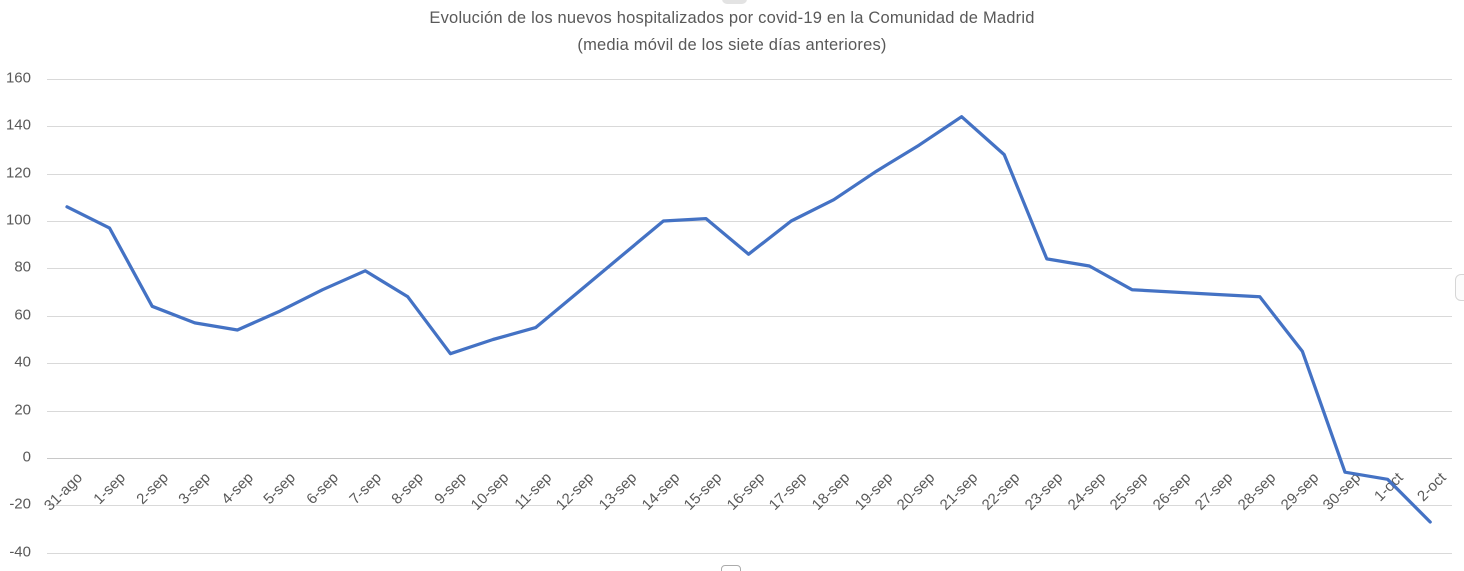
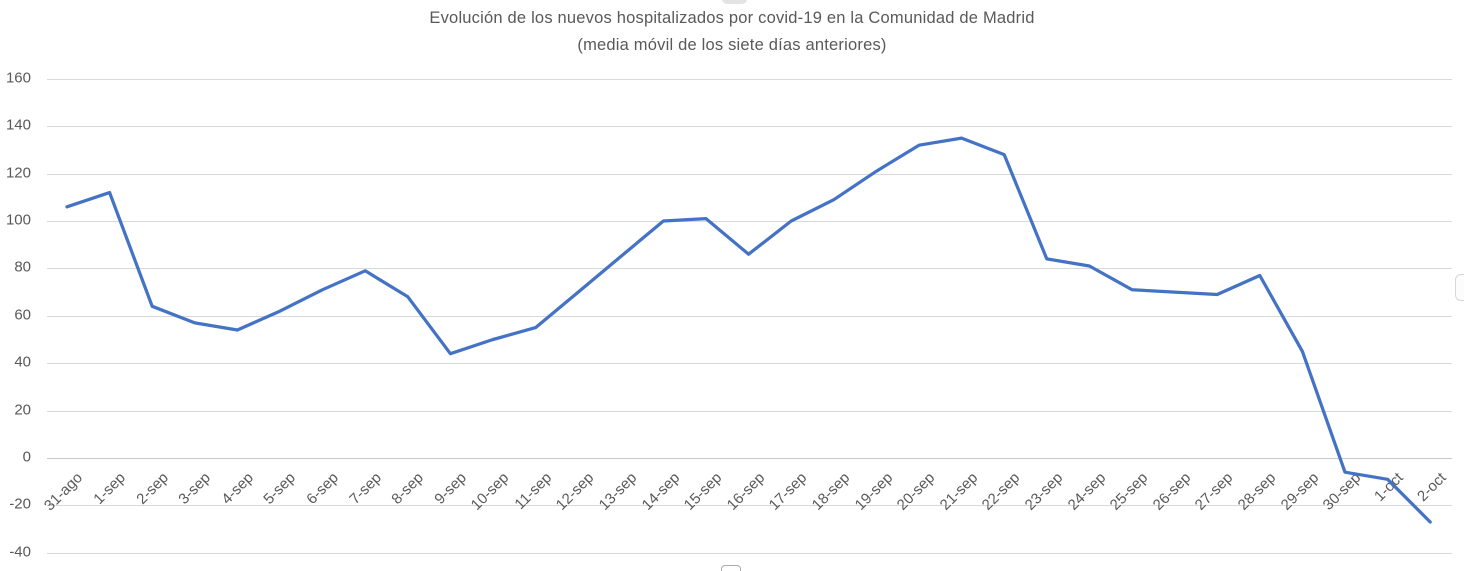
1-sep: 97 -> 112
21-sep: 144 -> 135
28-sep: 68 -> 77
